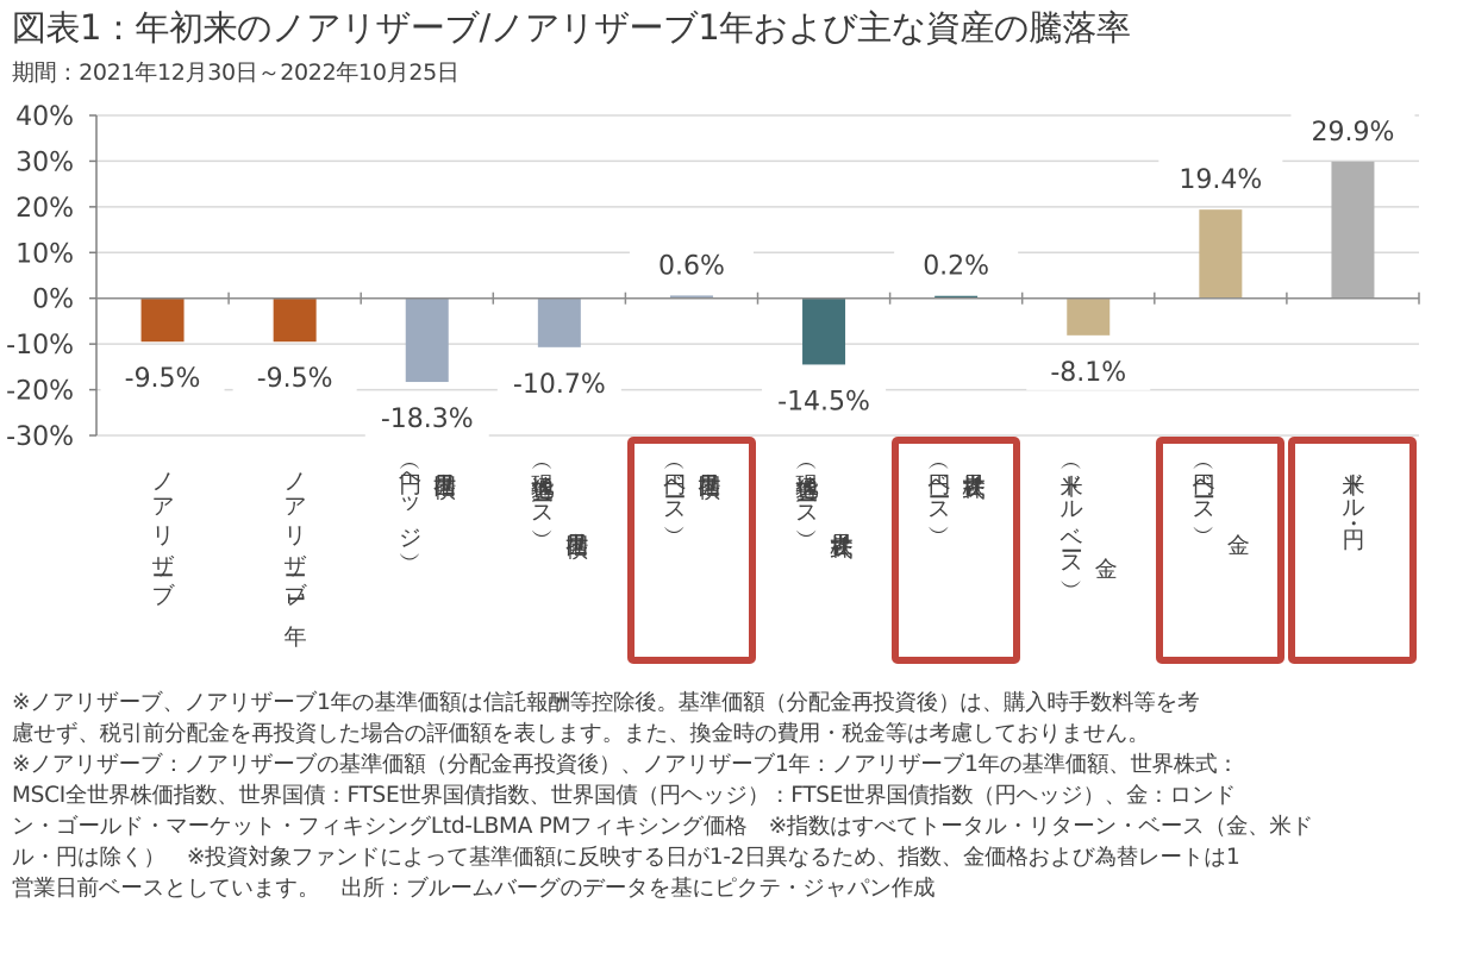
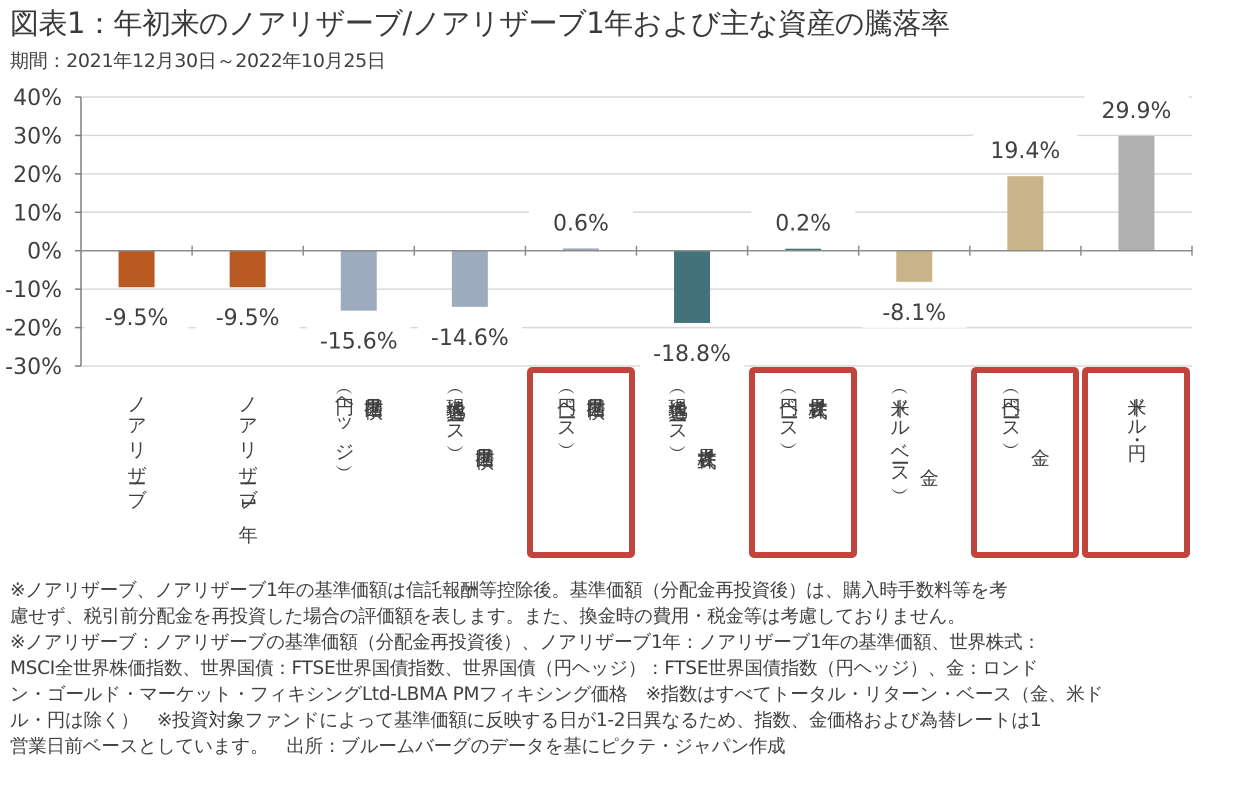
世界国債（円ヘッジ）: -18.3% -> -15.6%
世界国債（現地通貨ベース）: -10.7% -> -14.6%
世界株式（現地通貨ベース）: -14.5% -> -18.8%
